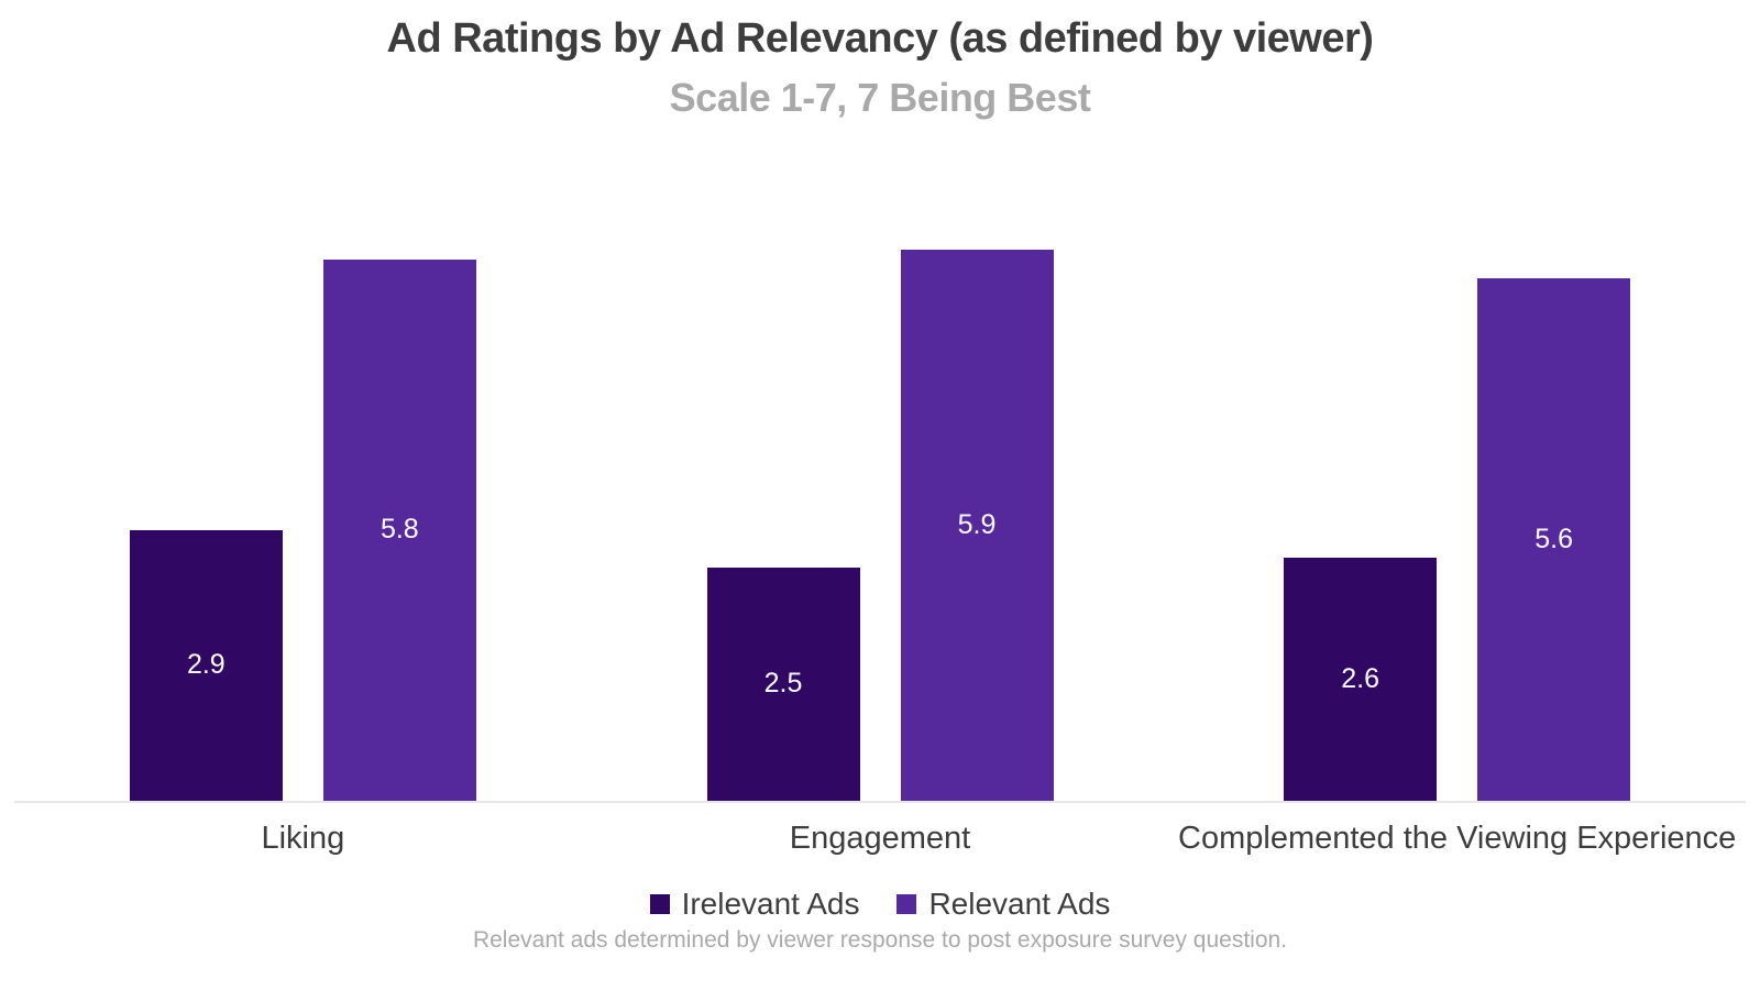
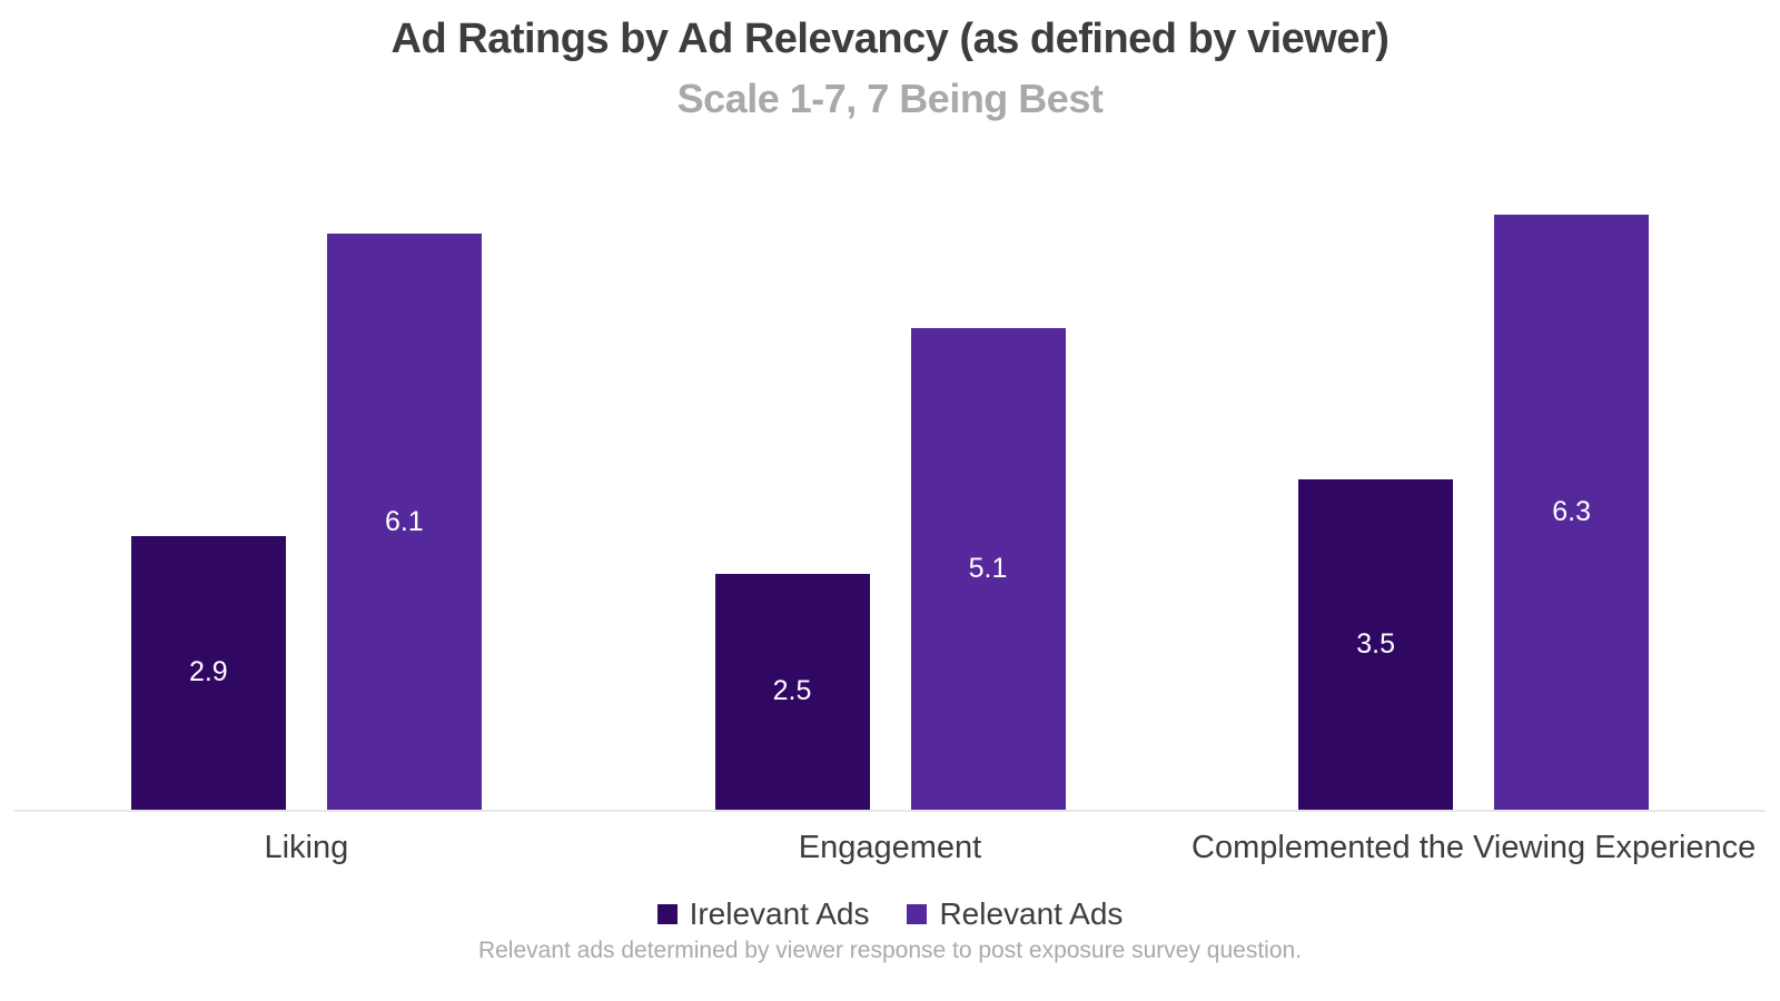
Relevant Ads/Liking: 5.8 -> 6.1
Relevant Ads/Engagement: 5.9 -> 5.1
Irelevant Ads/Complemented the Viewing Experience: 2.6 -> 3.5
Relevant Ads/Complemented the Viewing Experience: 5.6 -> 6.3
